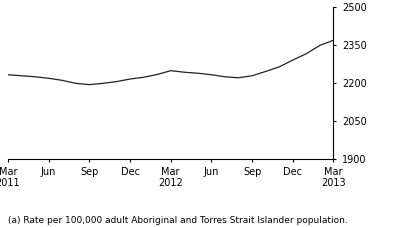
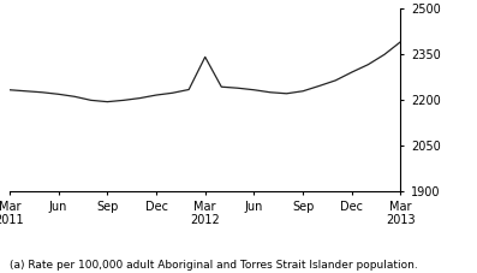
Mar 2012: 2248 -> 2340
Mar 2013: 2368 -> 2390
